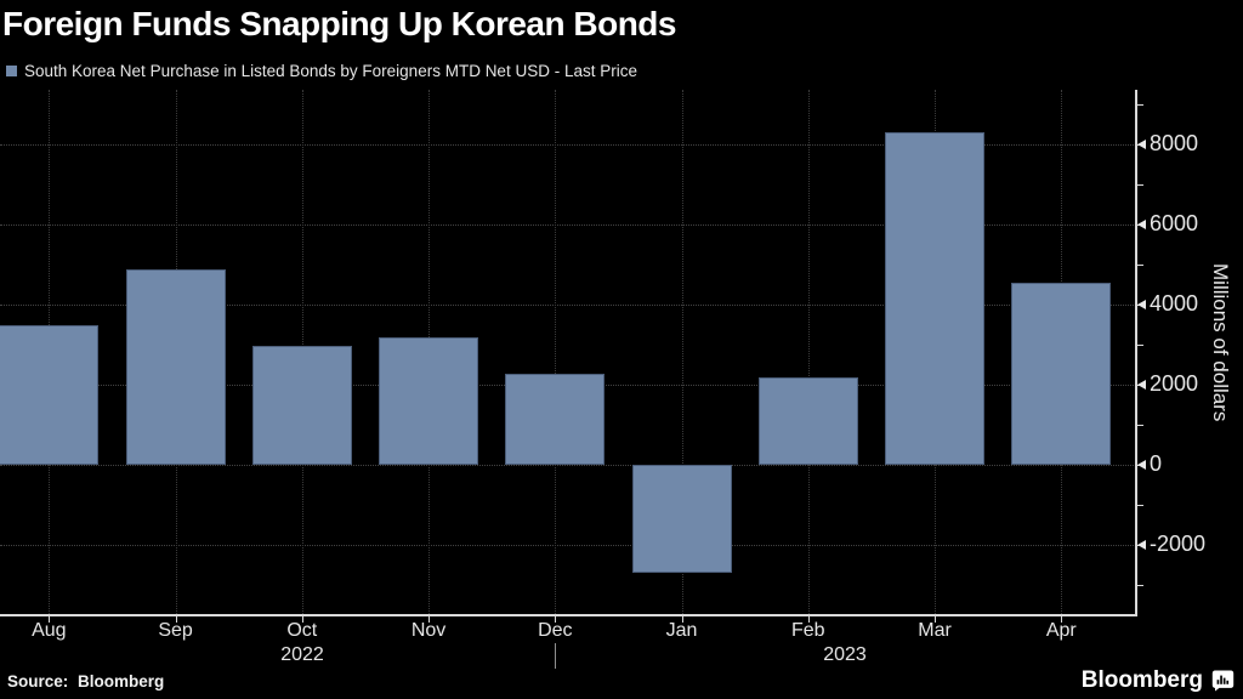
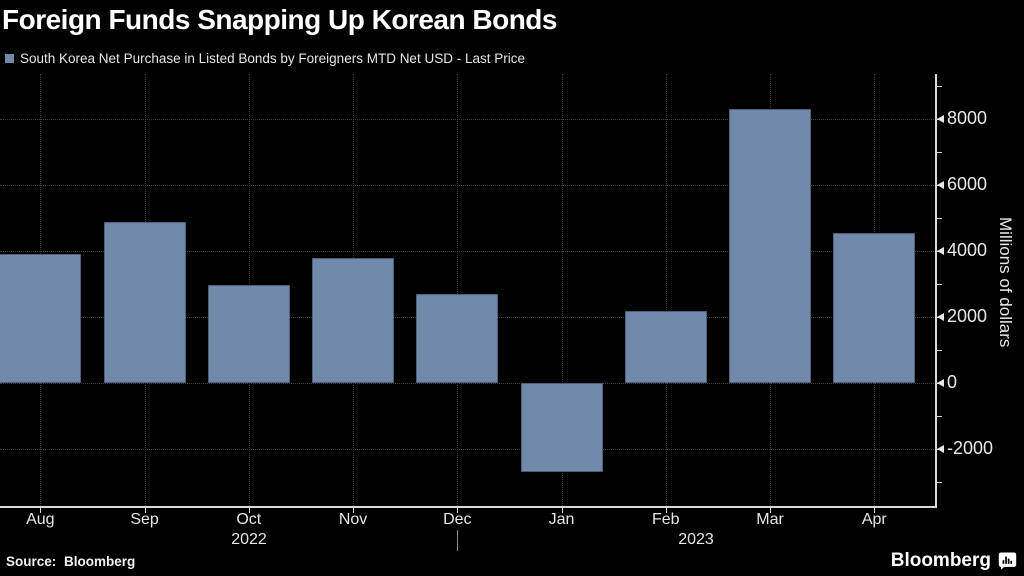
Aug: 3500 -> 3900
Nov: 3200 -> 3800
Dec: 2300 -> 2700
